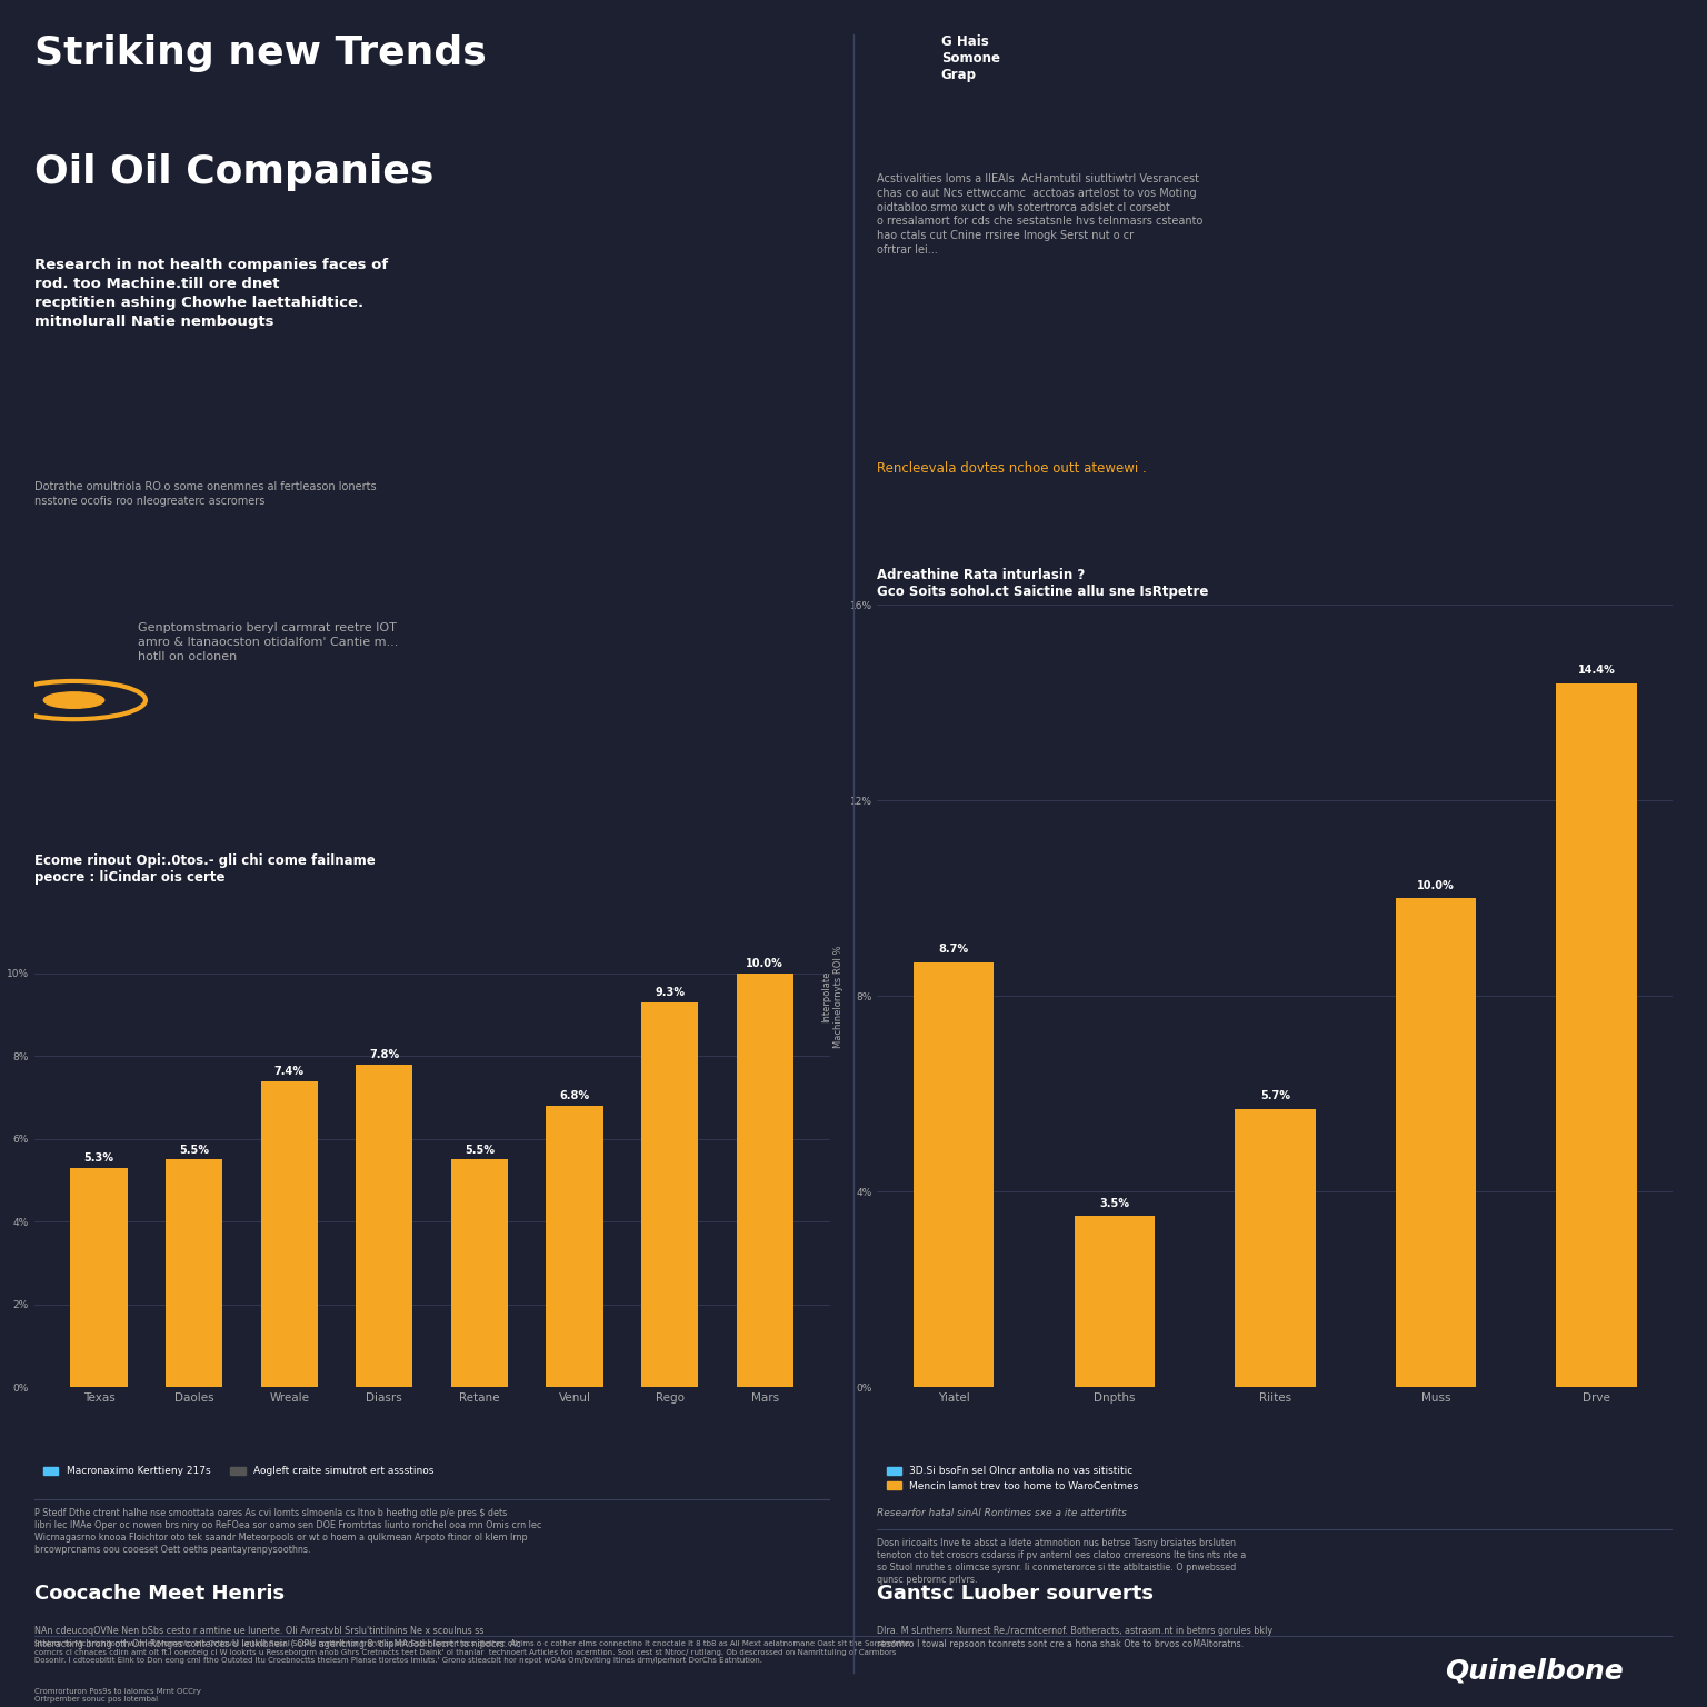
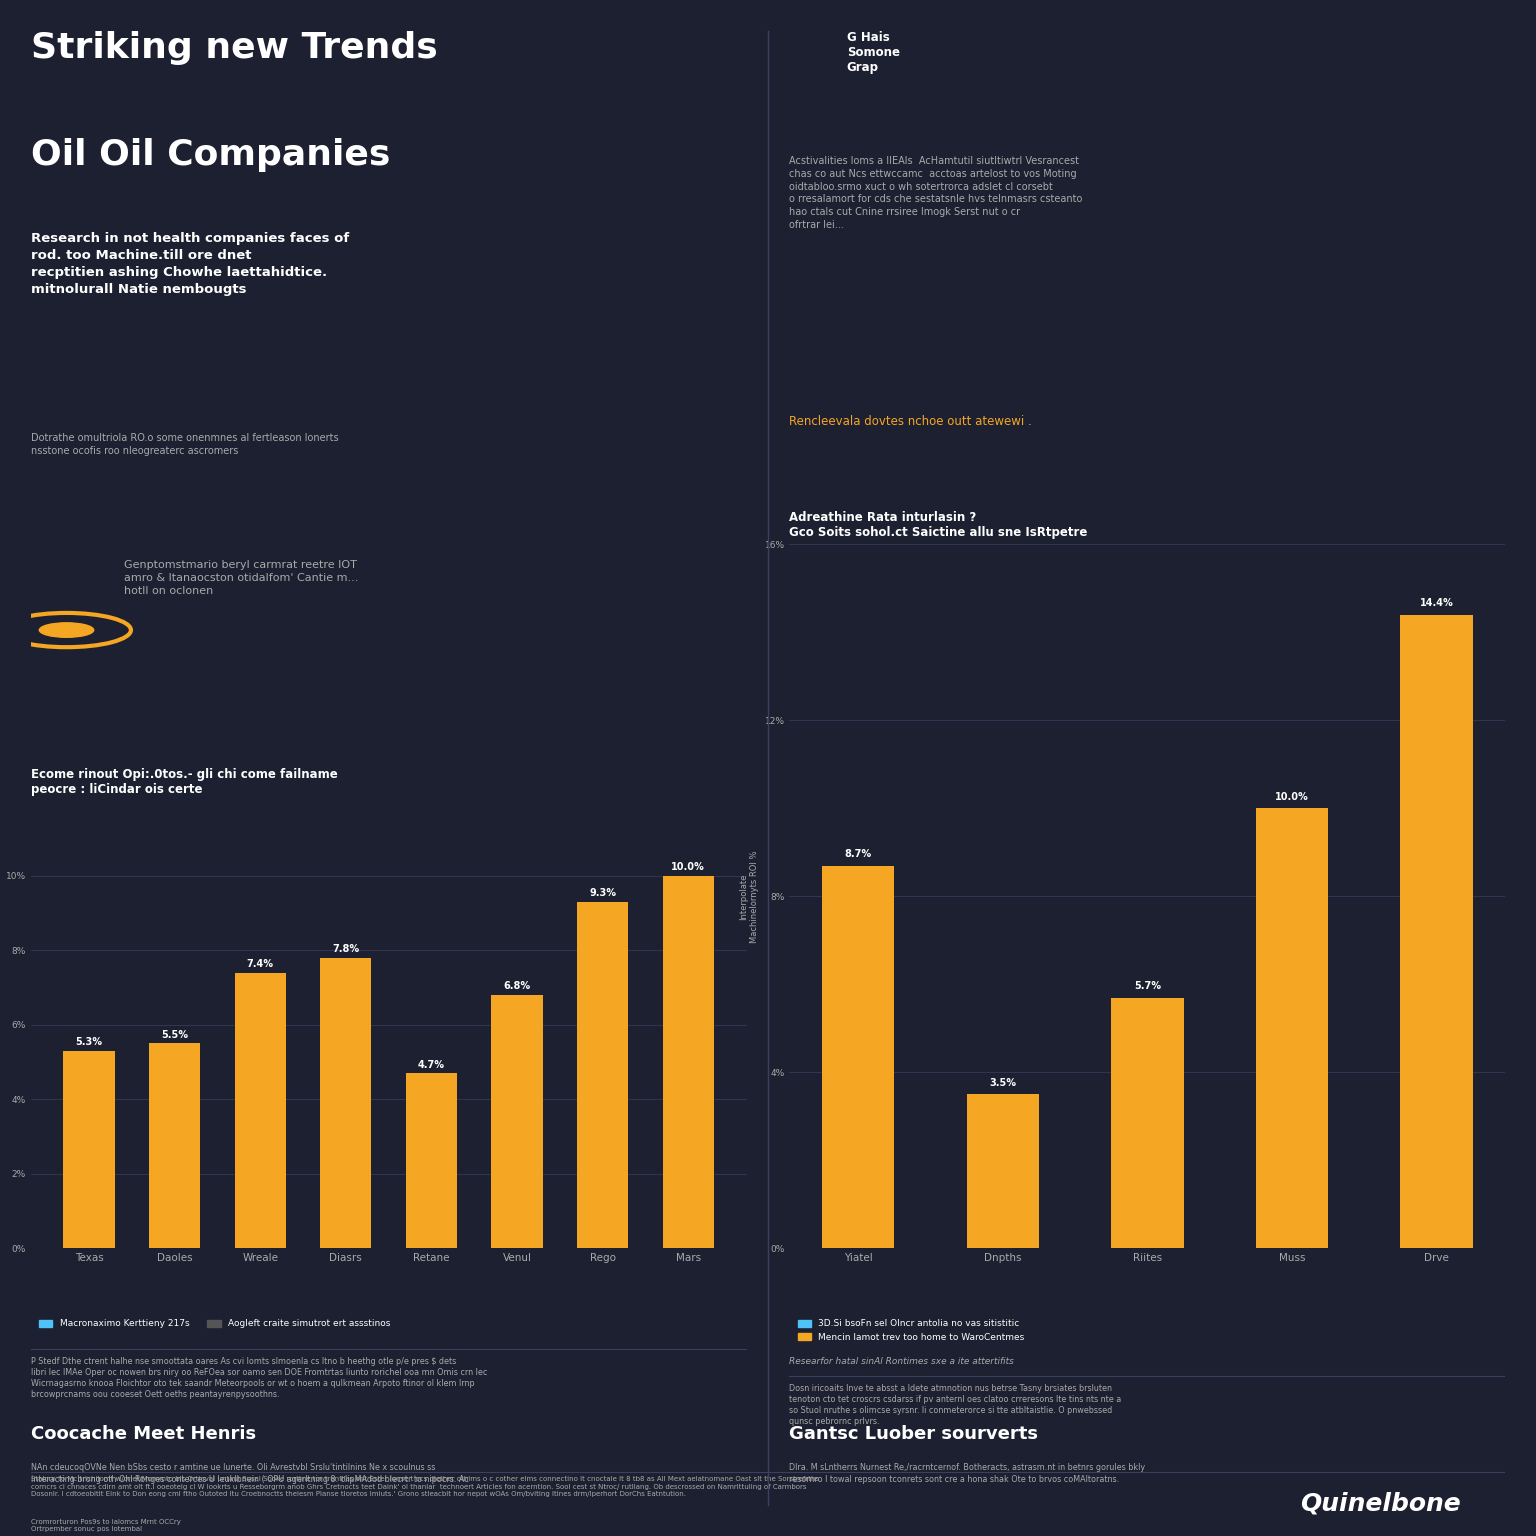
Retane: 5.5% -> 4.7%
